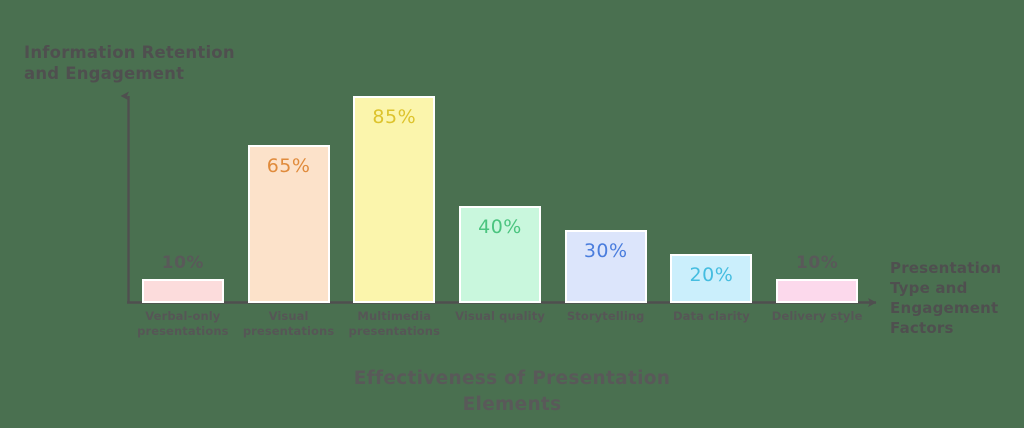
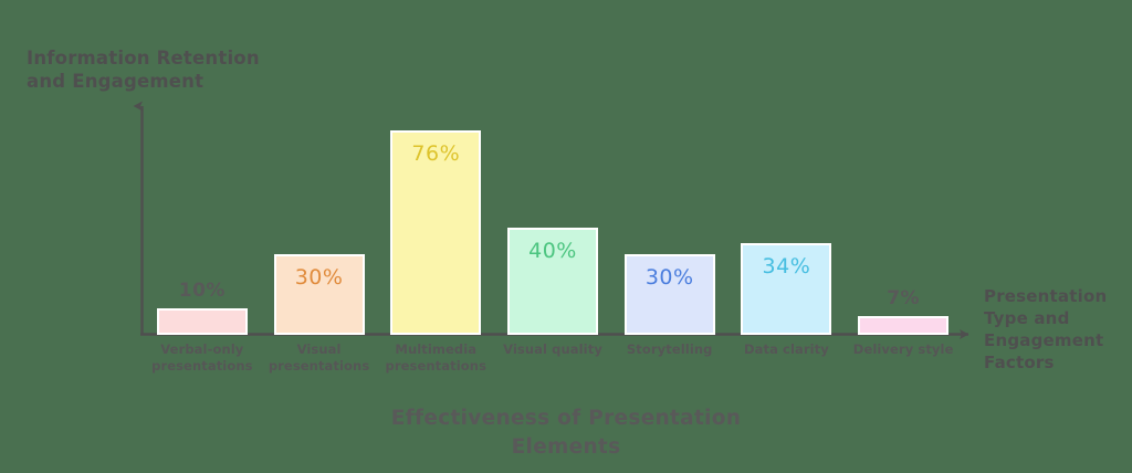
Visual presentations: 65% -> 30%
Multimedia presentations: 85% -> 76%
Data clarity: 20% -> 34%
Delivery style: 10% -> 7%
